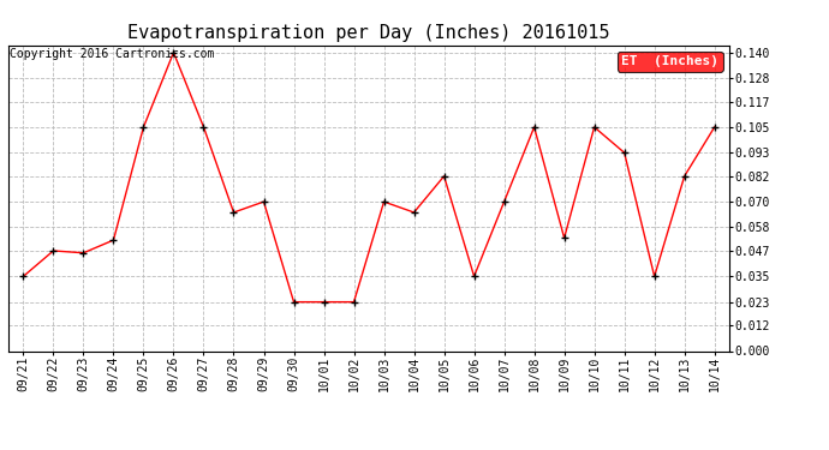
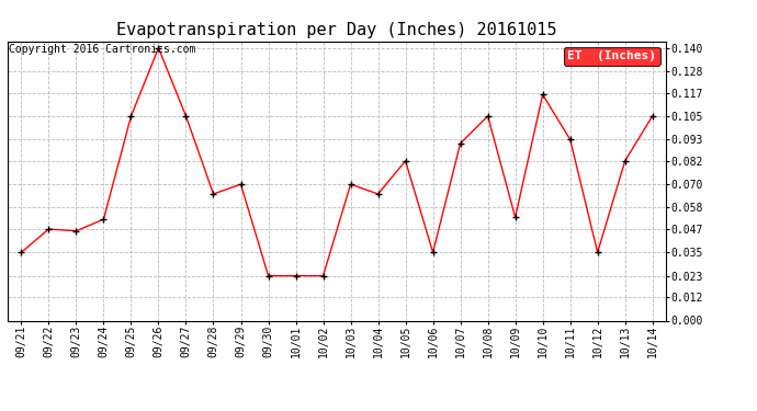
10/07: 0.070 -> 0.091
10/10: 0.105 -> 0.116
